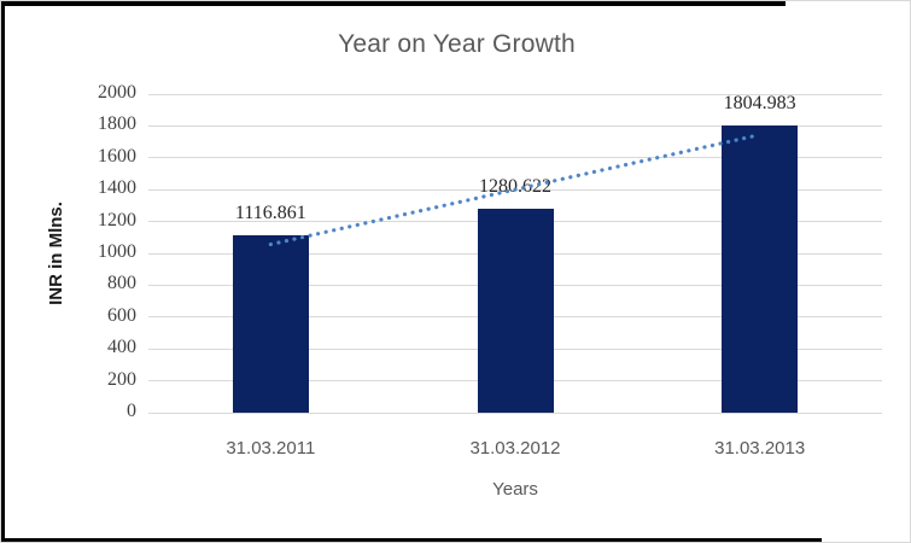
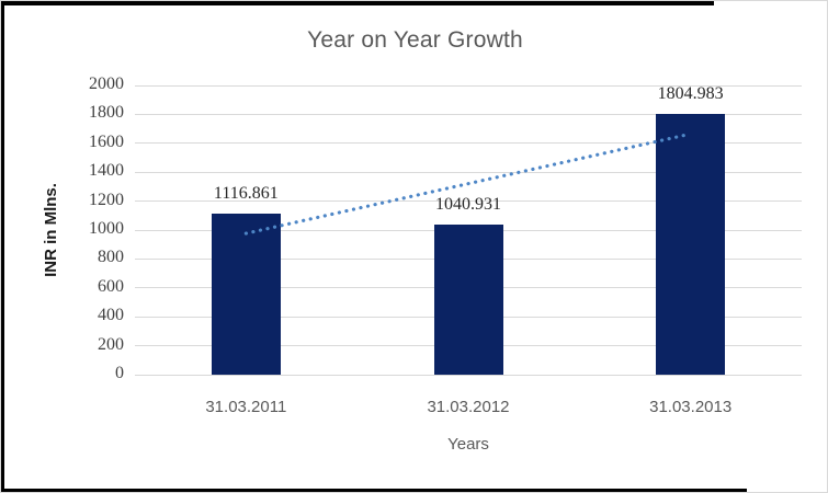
31.03.2012: 1280.622 -> 1040.931
